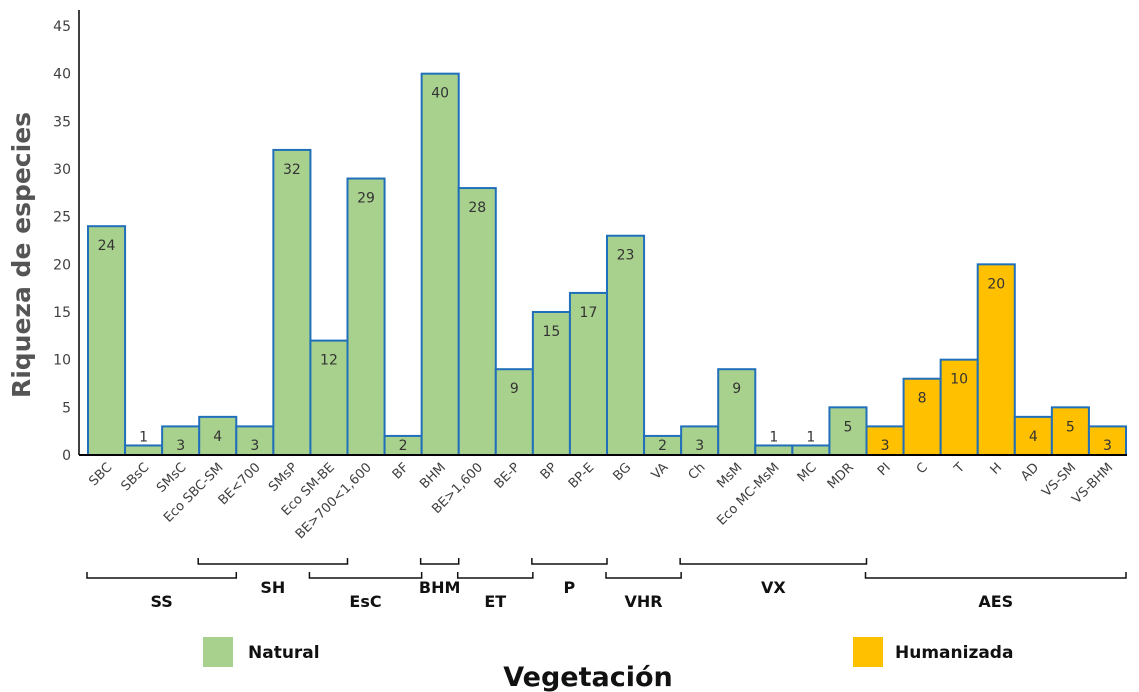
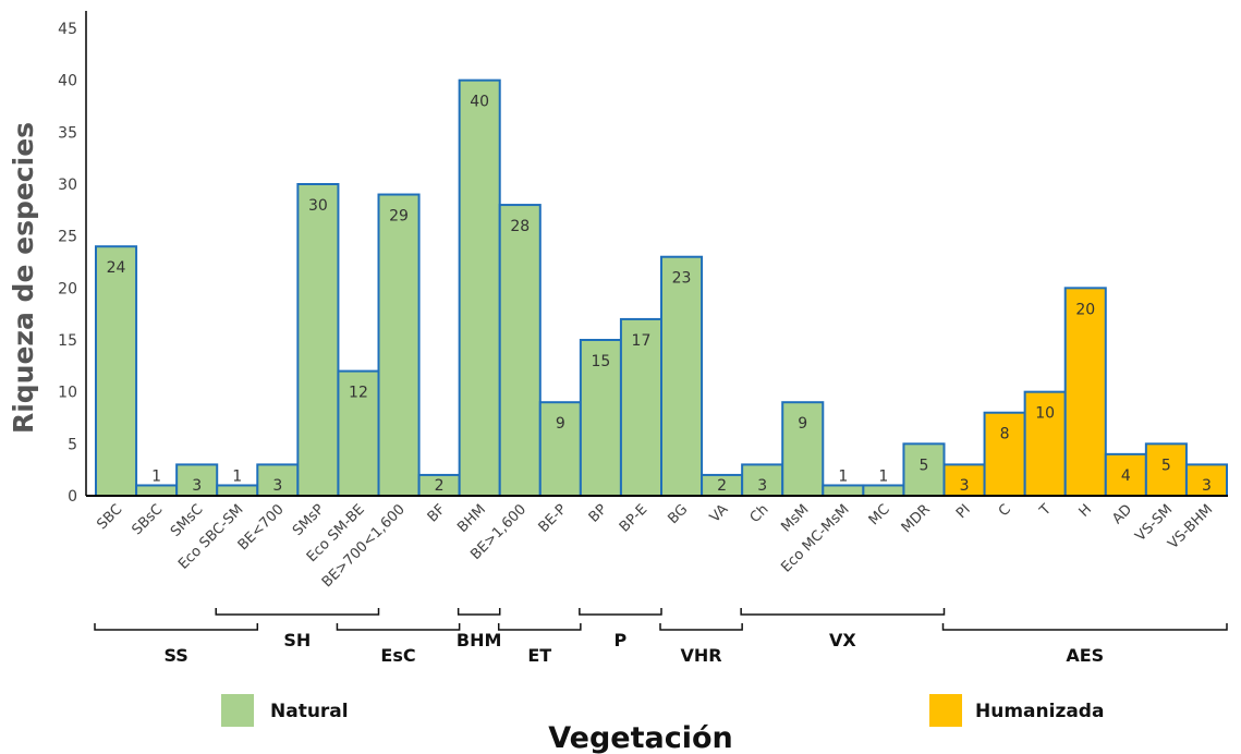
Eco SBC-SM: 4 -> 1
SMsP: 32 -> 30
